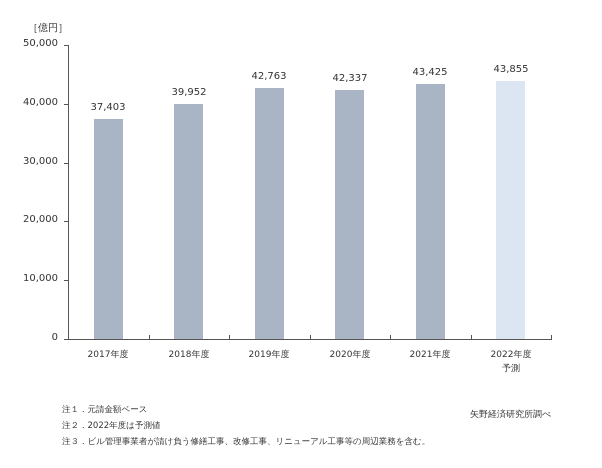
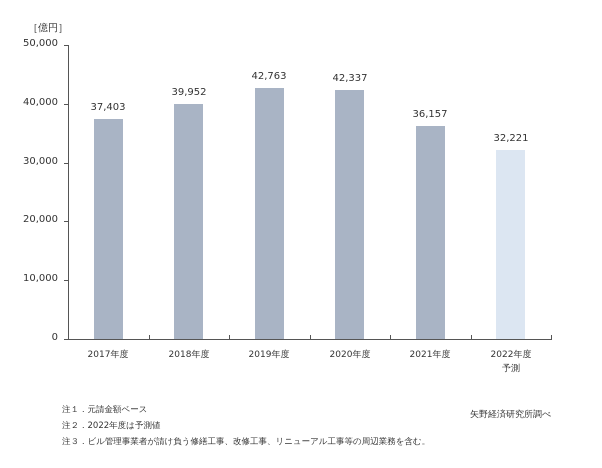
2021年度: 43,425 -> 36,157
2022年度: 43,855 -> 32,221
